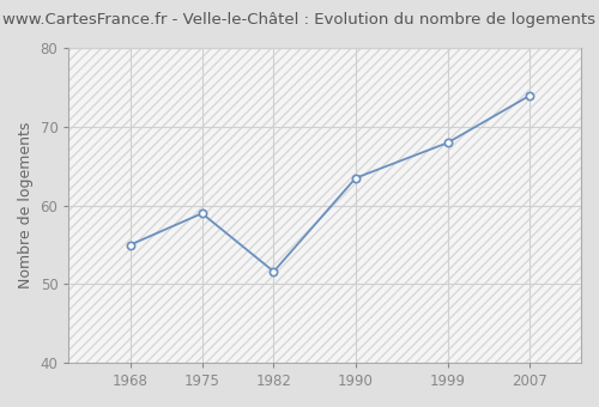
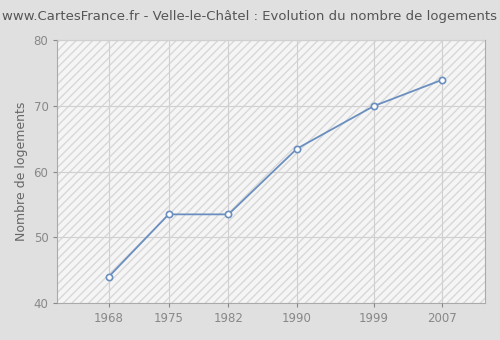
1968: 55.0 -> 44.0
1975: 59.0 -> 53.5
1982: 51.6 -> 53.5
1999: 68.0 -> 70.0
